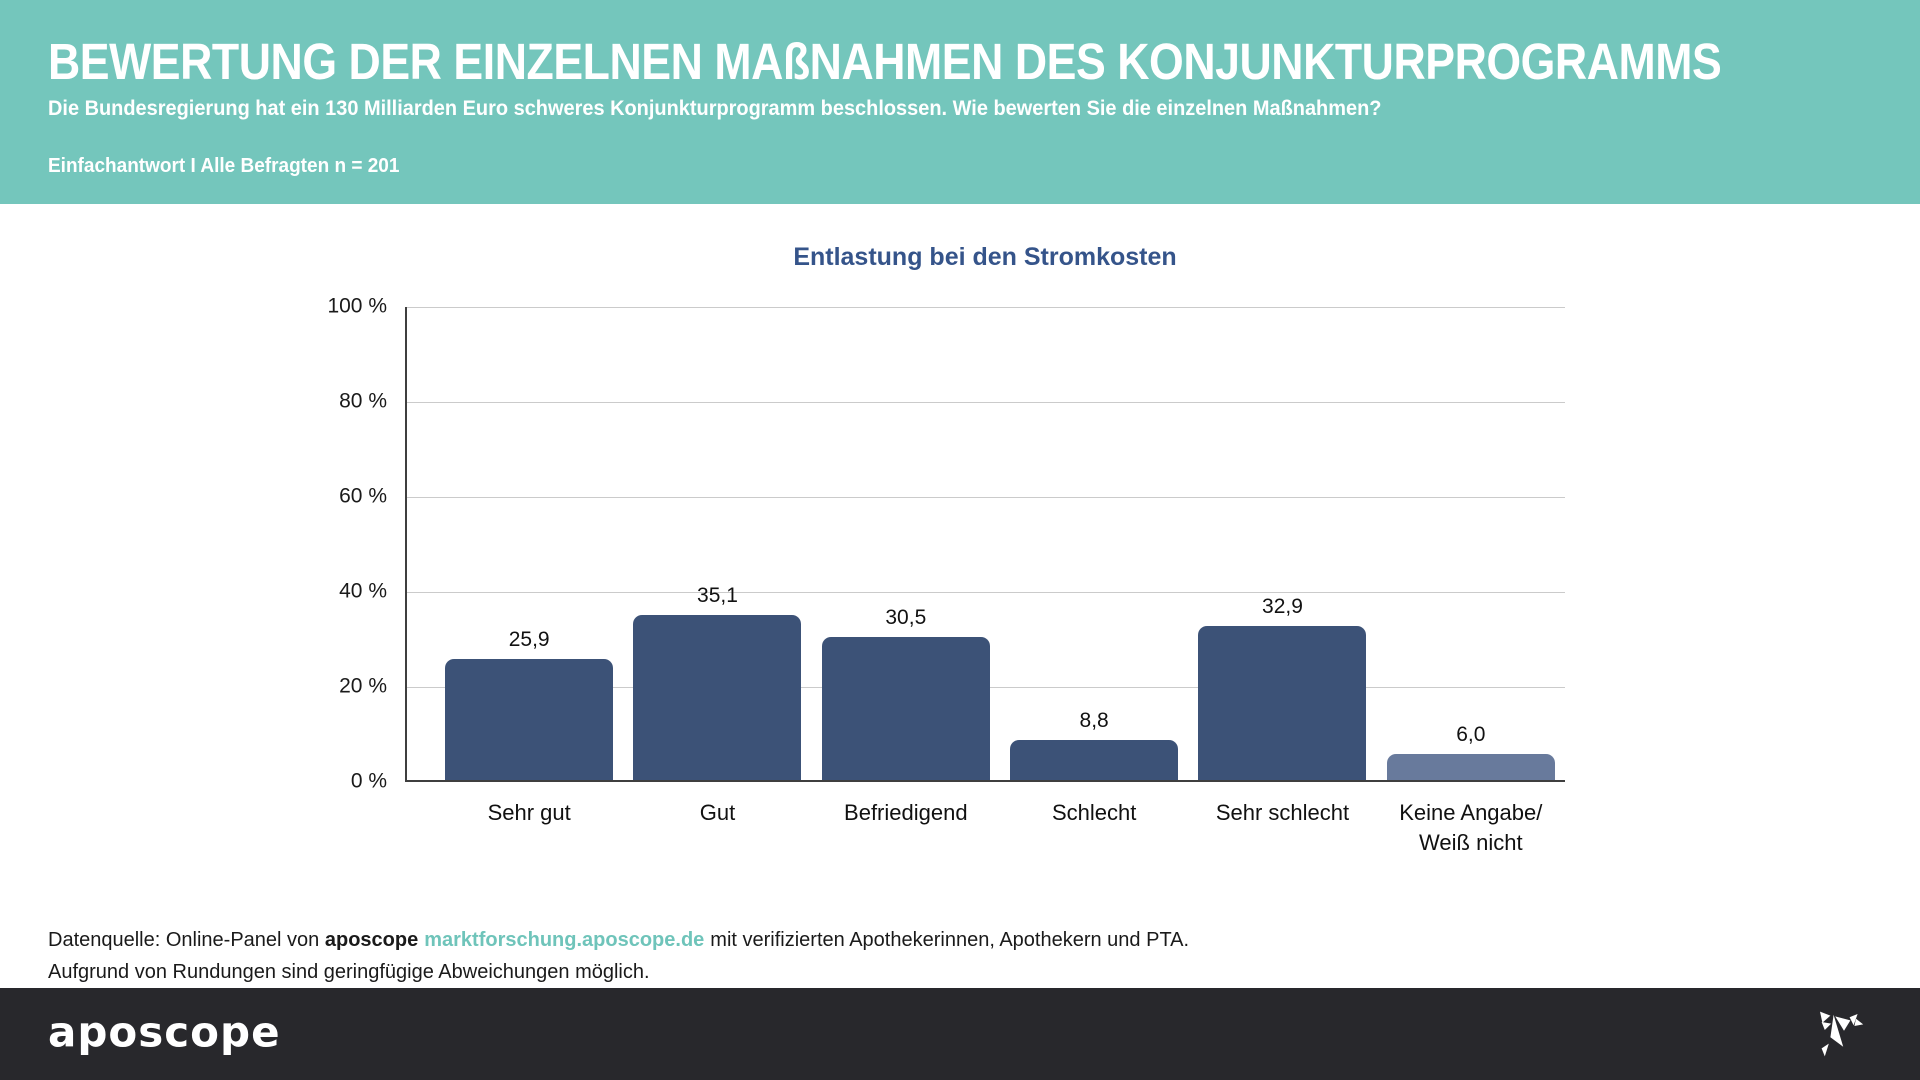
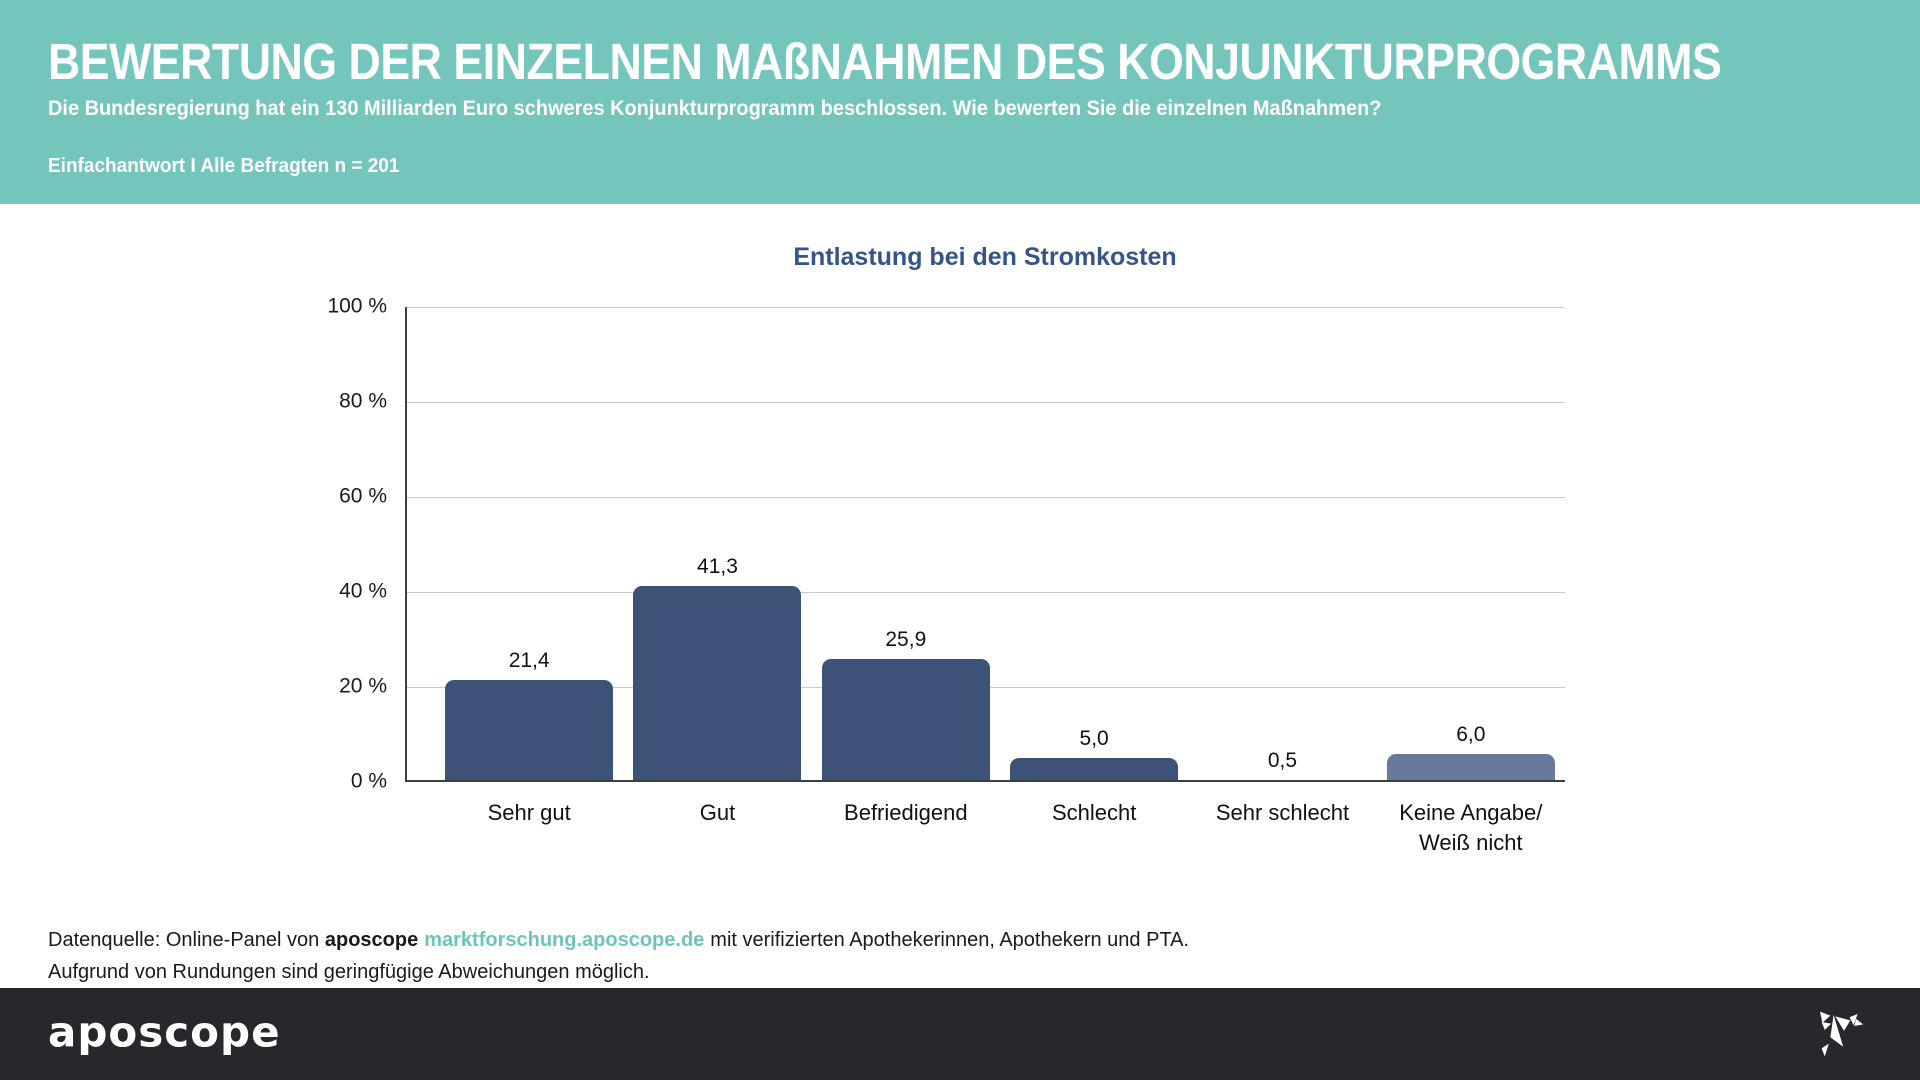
Sehr gut: 25,9 -> 21,4
Gut: 35,1 -> 41,3
Befriedigend: 30,5 -> 25,9
Schlecht: 8,8 -> 5,0
Sehr schlecht: 32,9 -> 0,5
